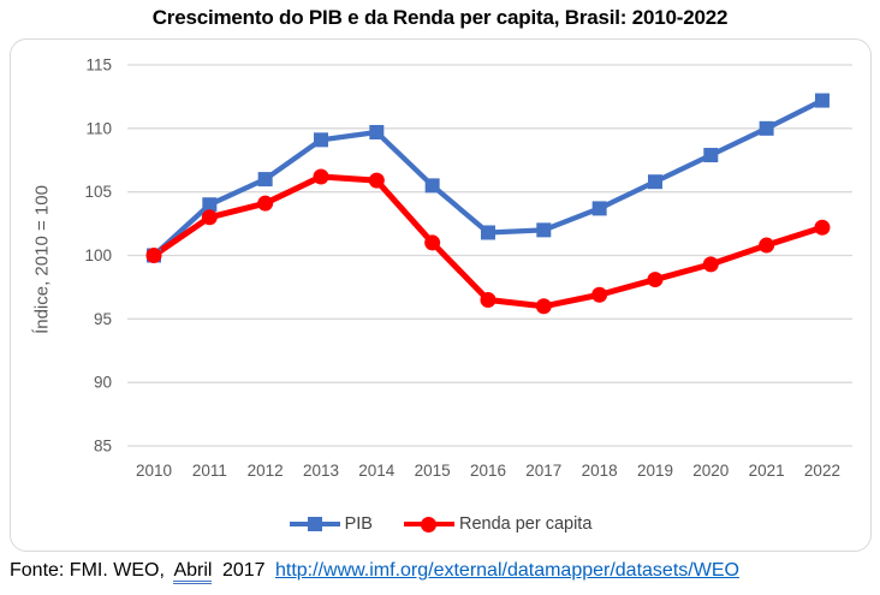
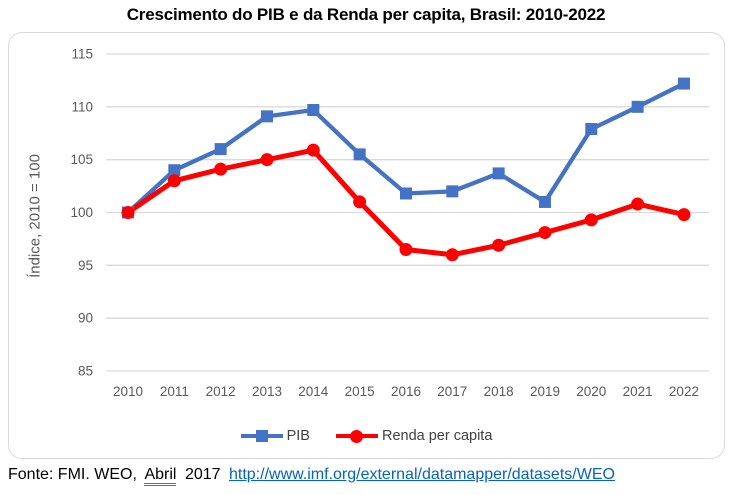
Renda per capita/2013: 106.2 -> 105.0
PIB/2019: 105.8 -> 101.0
Renda per capita/2022: 102.2 -> 99.8
